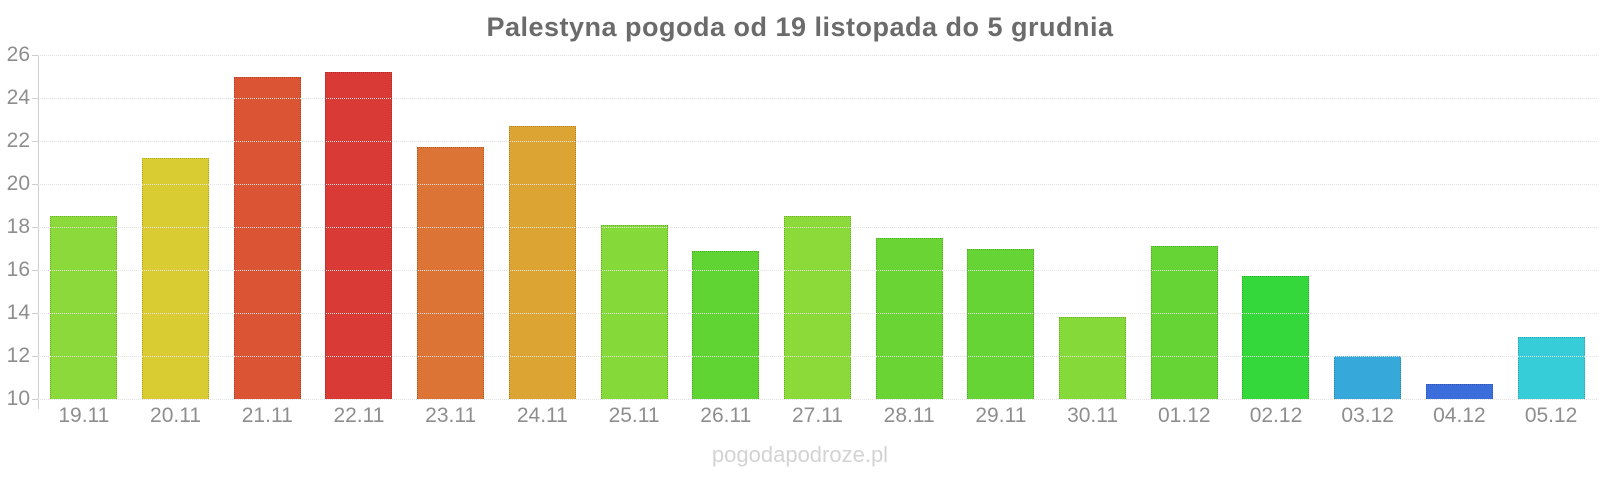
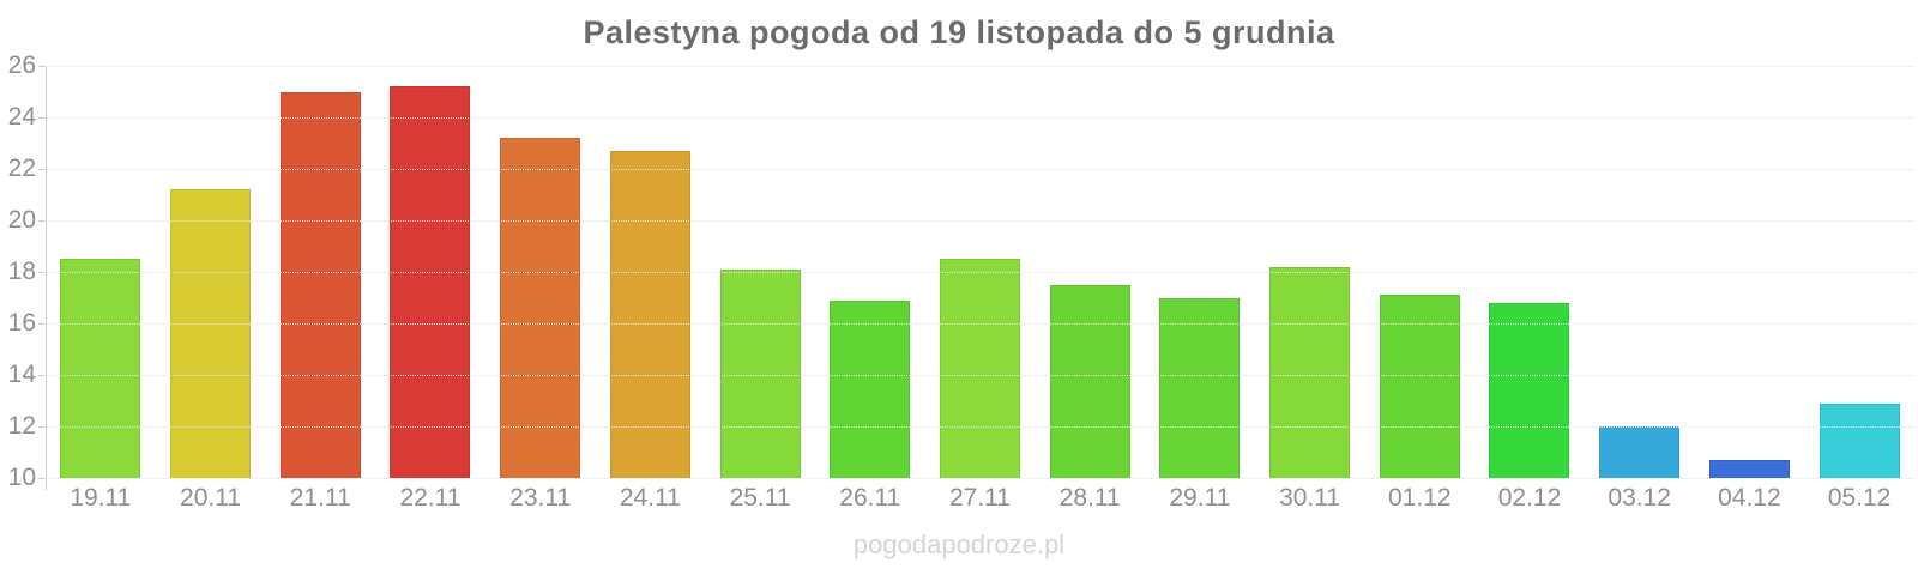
23.11: 21.7 -> 23.2
30.11: 13.8 -> 18.2
02.12: 15.7 -> 16.8
